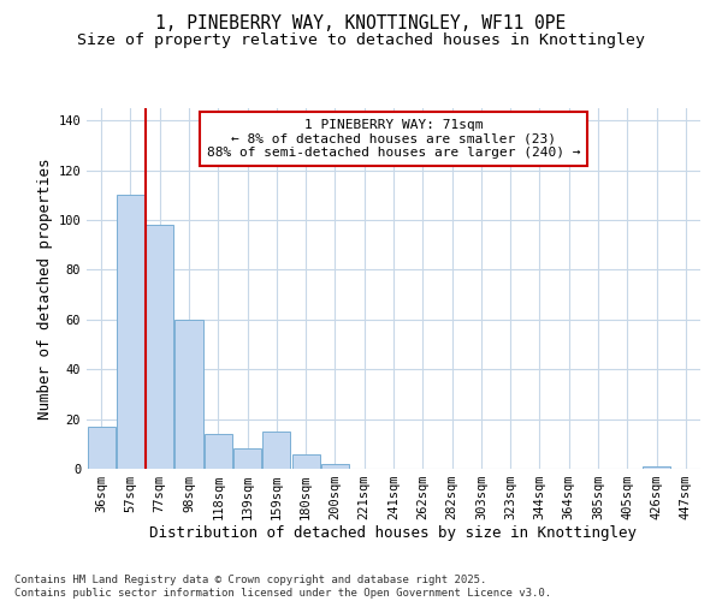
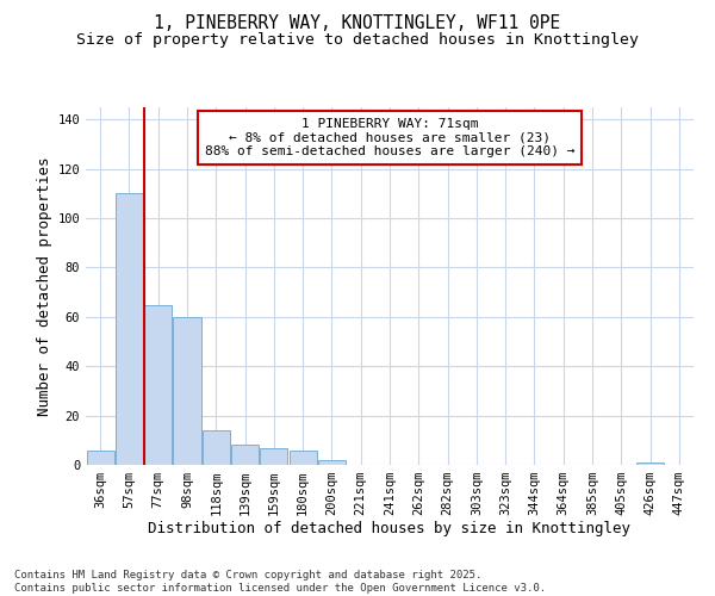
36sqm: 17 -> 6
77sqm: 98 -> 65
159sqm: 15 -> 7
